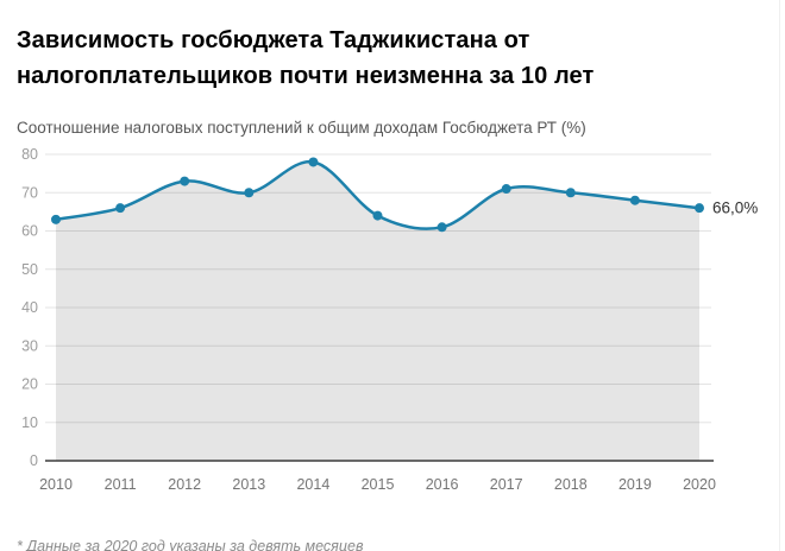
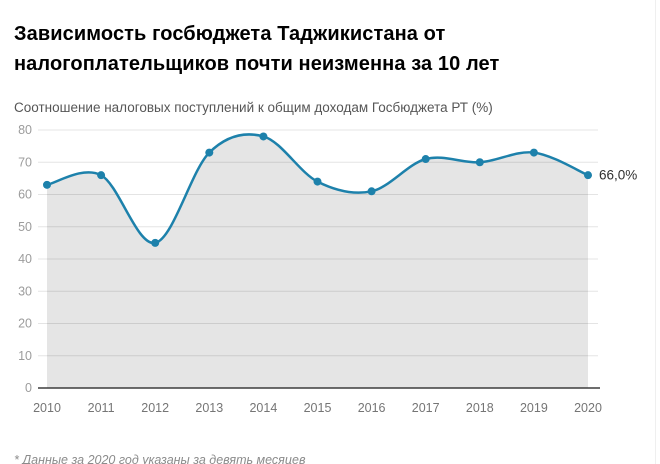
2012: 73 -> 45
2013: 70 -> 73
2019: 68 -> 73
